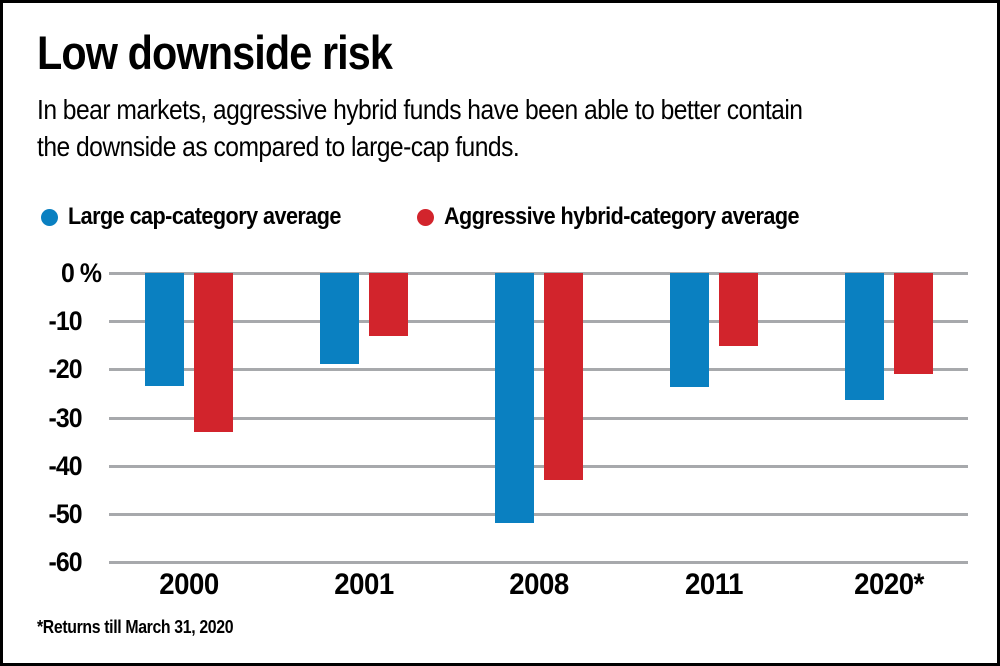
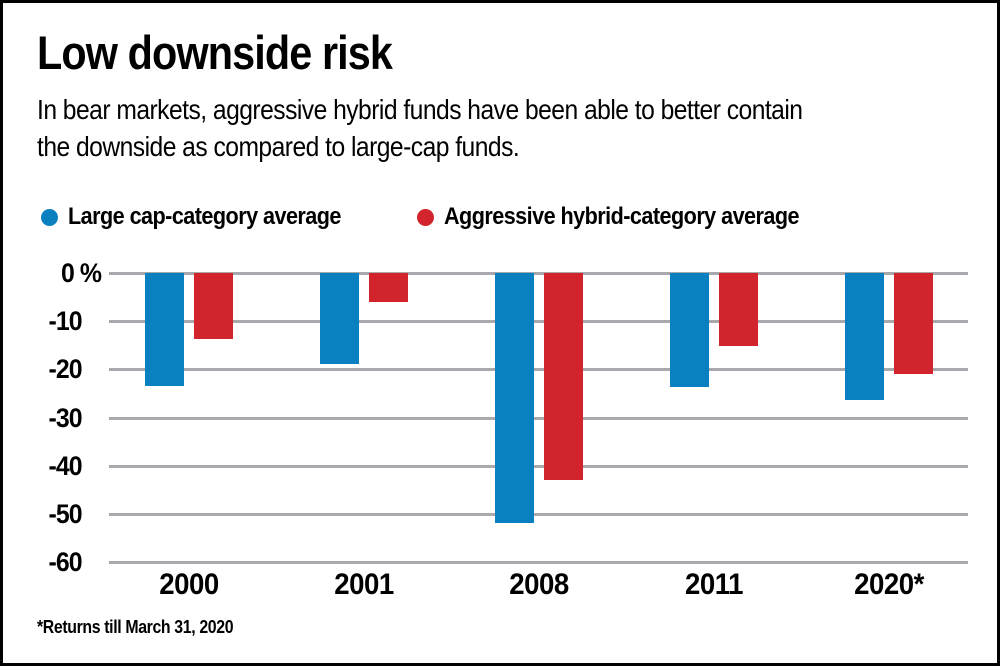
Aggressive hybrid-category average/2000: -33 -> -14
Aggressive hybrid-category average/2001: -13 -> -6
